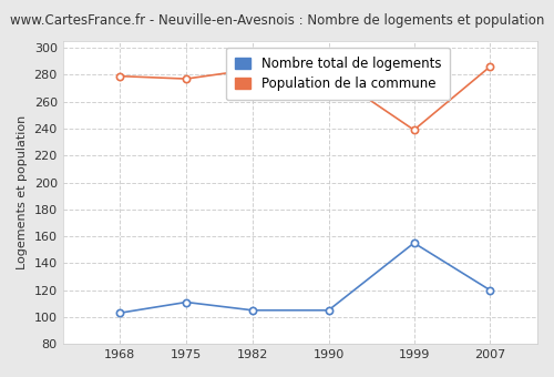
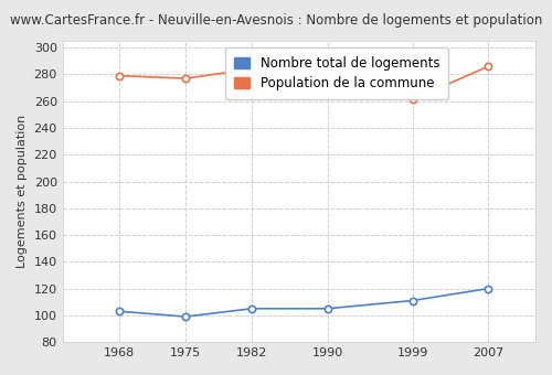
Nombre total de logements/1975: 111 -> 99
Nombre total de logements/1999: 155 -> 111
Population de la commune/1999: 239 -> 261
